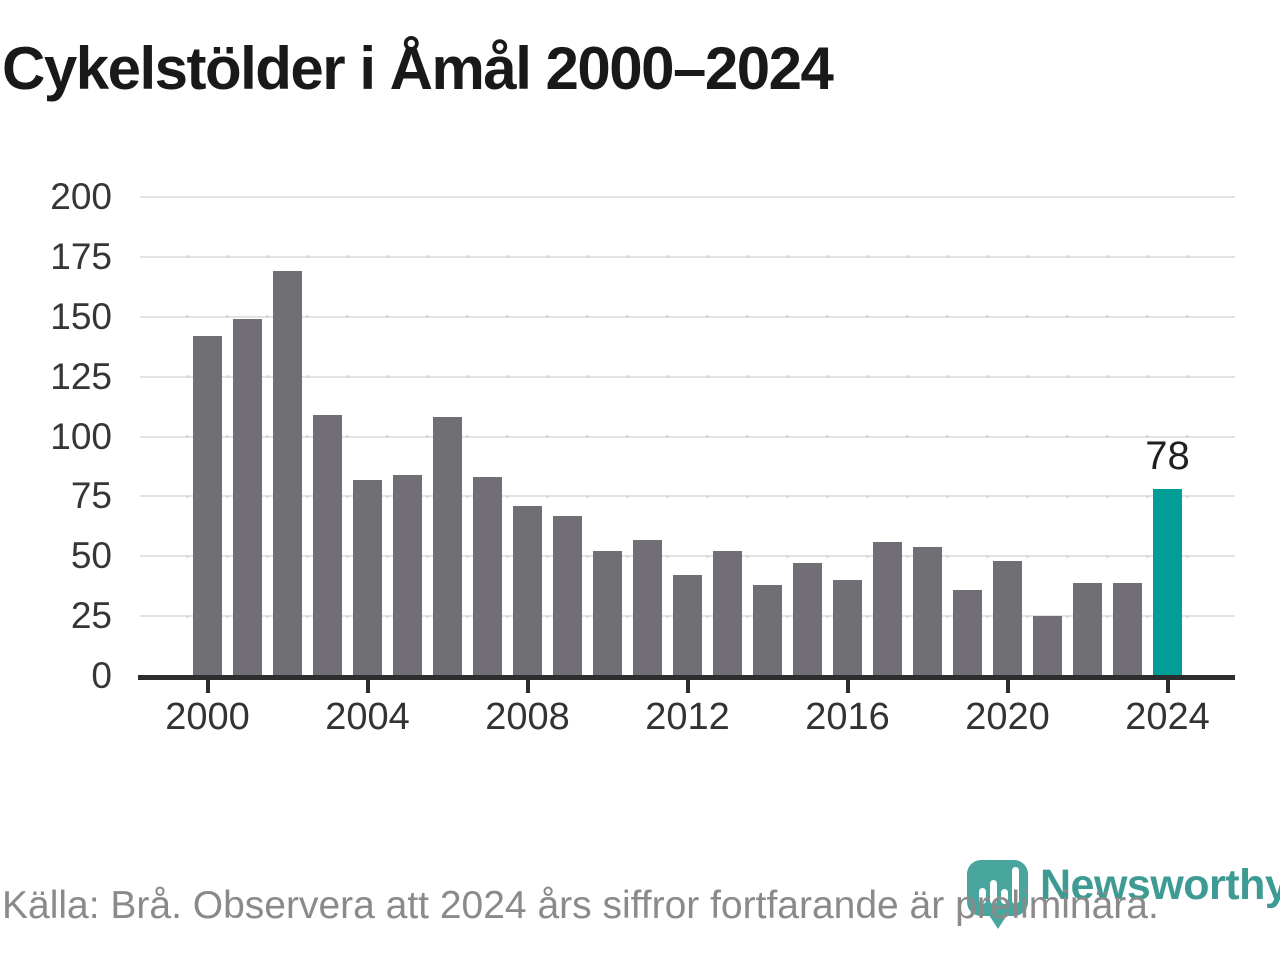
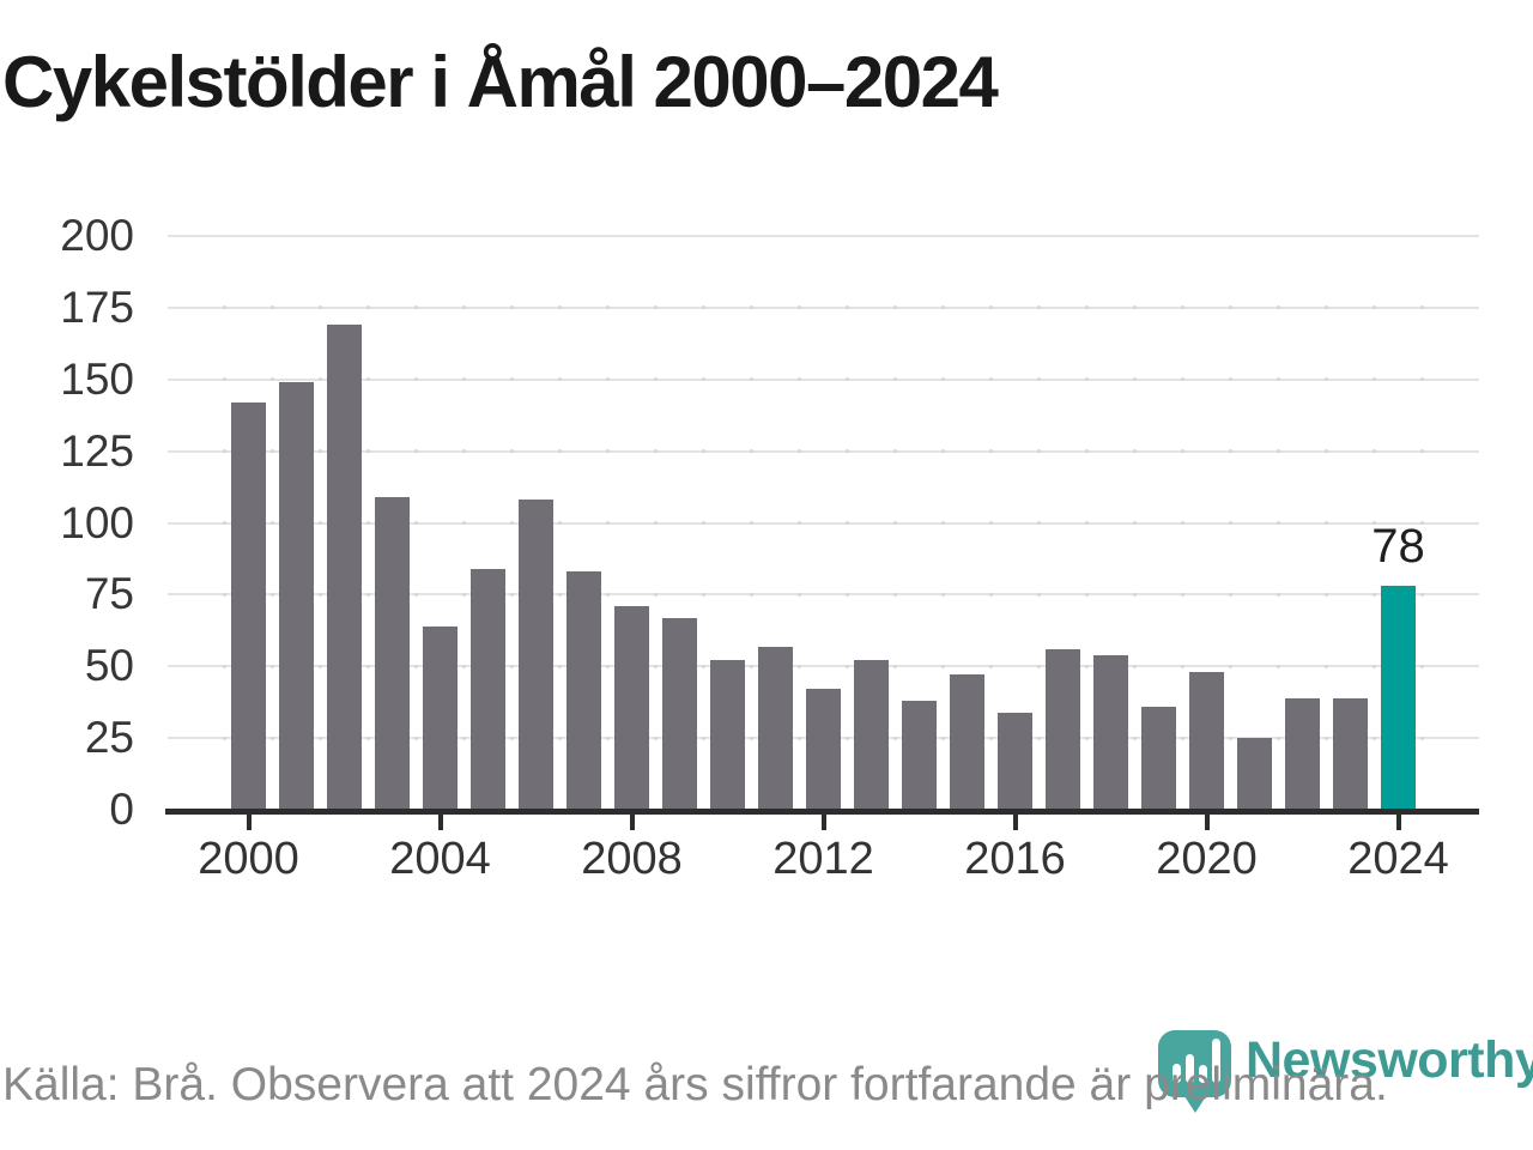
2004: 82 -> 64
2016: 40 -> 34
